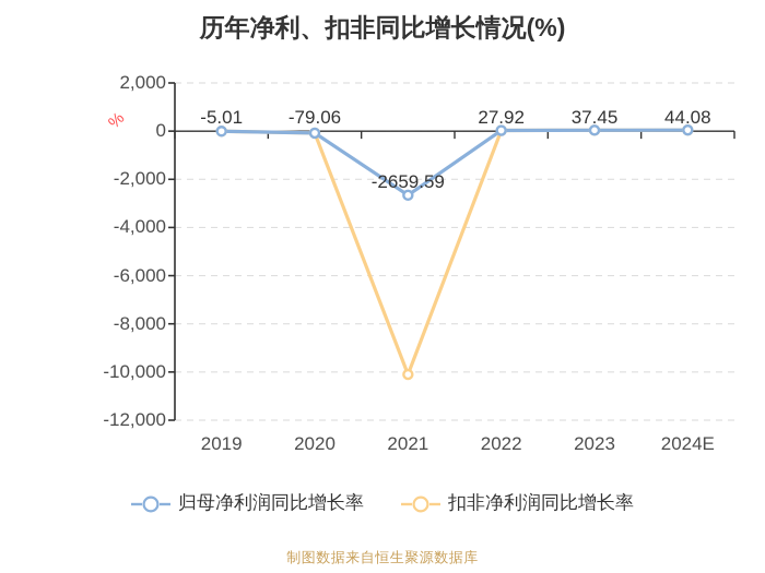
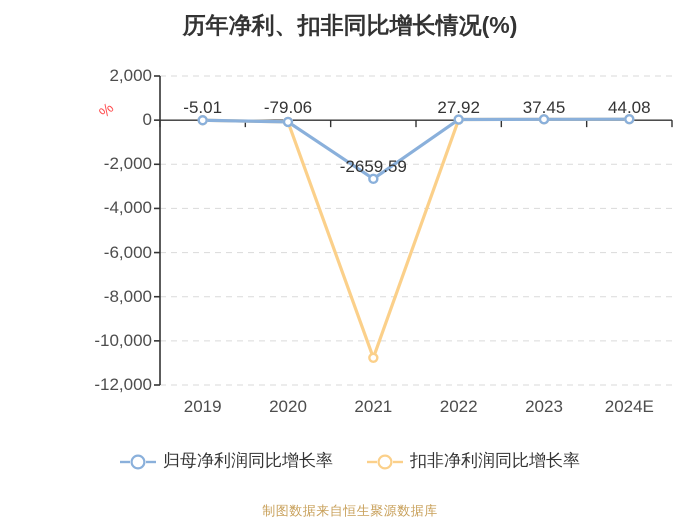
扣非净利润同比增长率/2021: -10100 -> -10800
